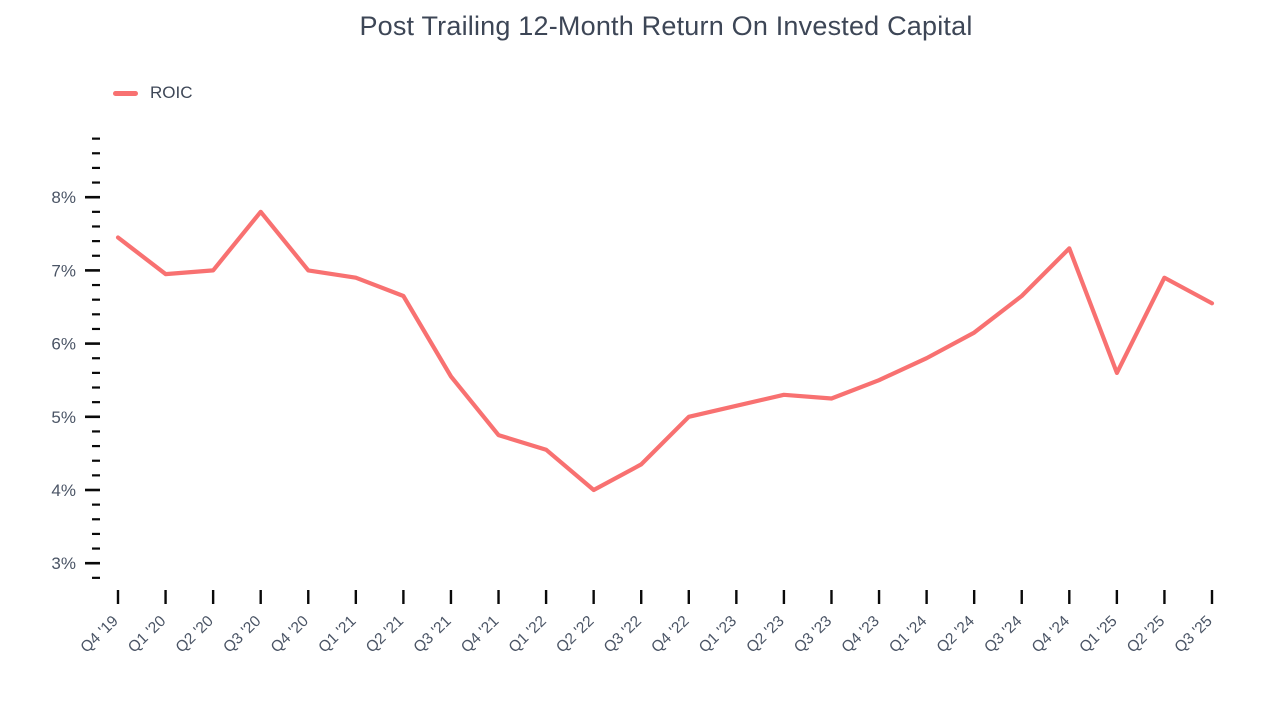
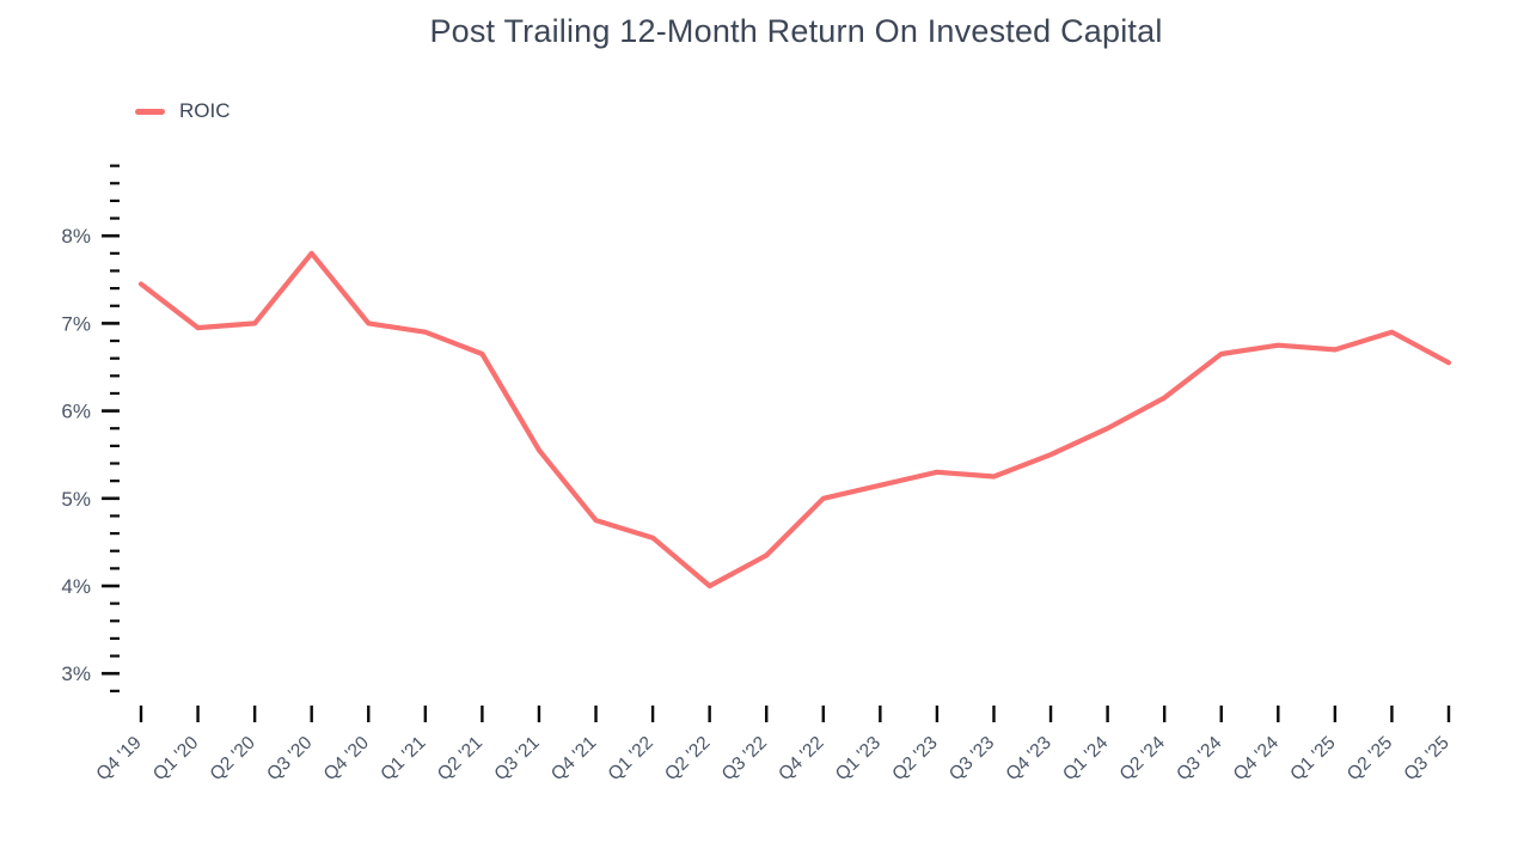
Q4 '24: 7.3% -> 6.8%
Q1 '25: 5.6% -> 6.7%
